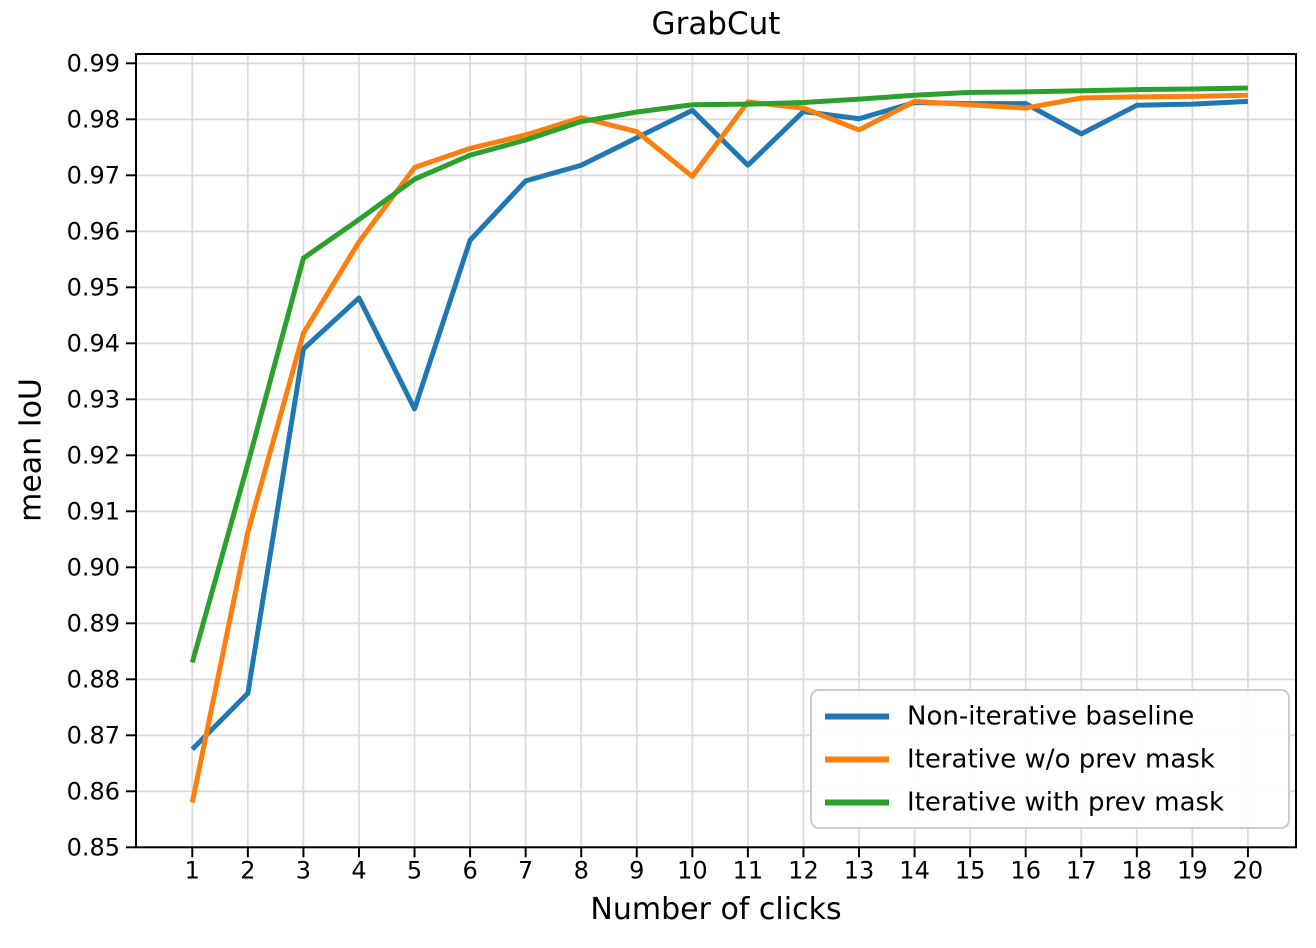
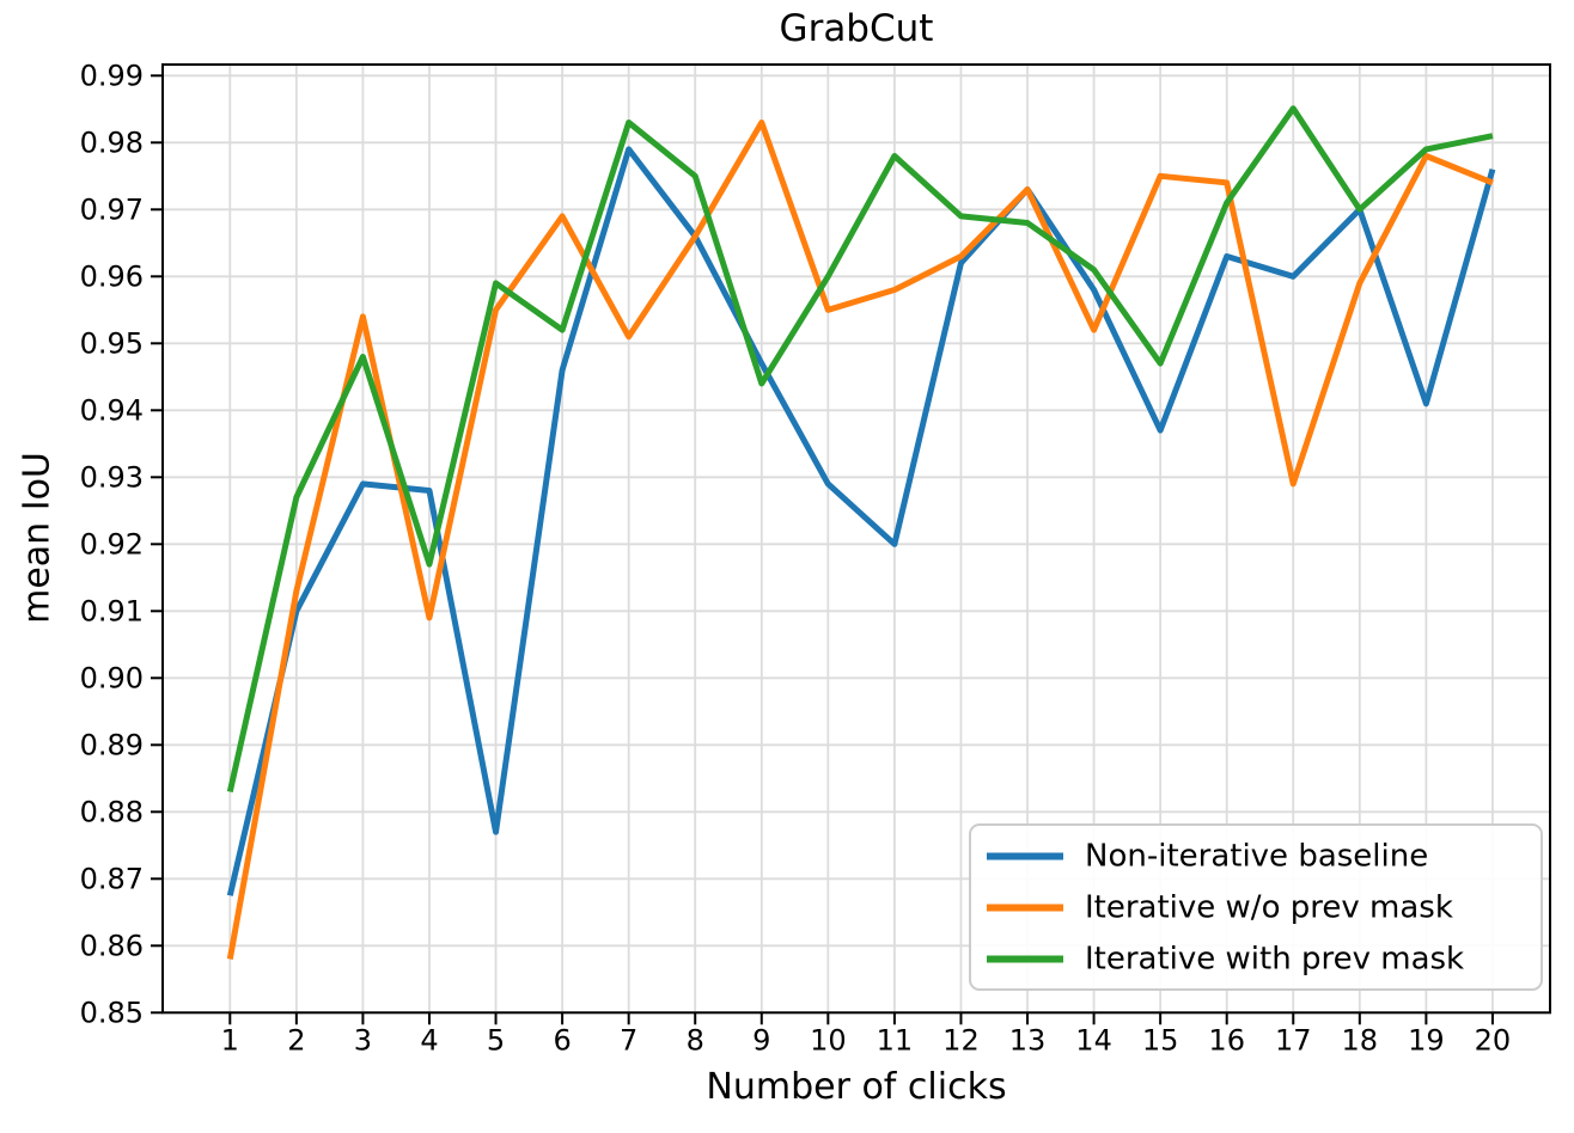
Non-iterative baseline/2: 0.877 -> 0.910
Iterative w/o prev mask/2: 0.906 -> 0.913
Iterative with prev mask/2: 0.918 -> 0.927
Non-iterative baseline/3: 0.939 -> 0.929
Iterative w/o prev mask/3: 0.942 -> 0.954
Iterative with prev mask/3: 0.955 -> 0.948
Non-iterative baseline/4: 0.948 -> 0.928
Iterative w/o prev mask/4: 0.958 -> 0.909
Iterative with prev mask/4: 0.962 -> 0.917
Non-iterative baseline/5: 0.928 -> 0.877
Iterative w/o prev mask/5: 0.971 -> 0.955
Iterative with prev mask/5: 0.969 -> 0.959
Non-iterative baseline/6: 0.958 -> 0.946
Iterative w/o prev mask/6: 0.975 -> 0.969
Iterative with prev mask/6: 0.974 -> 0.952
Non-iterative baseline/7: 0.969 -> 0.979
Iterative w/o prev mask/7: 0.977 -> 0.951
Iterative with prev mask/7: 0.976 -> 0.983
Non-iterative baseline/8: 0.972 -> 0.966
Iterative w/o prev mask/8: 0.980 -> 0.966
Iterative with prev mask/8: 0.980 -> 0.975
Non-iterative baseline/9: 0.977 -> 0.947
Iterative w/o prev mask/9: 0.978 -> 0.983
Iterative with prev mask/9: 0.981 -> 0.944
Non-iterative baseline/10: 0.982 -> 0.929
Iterative w/o prev mask/10: 0.970 -> 0.955
Iterative with prev mask/10: 0.983 -> 0.960
Non-iterative baseline/11: 0.972 -> 0.920
Iterative w/o prev mask/11: 0.983 -> 0.958
Iterative with prev mask/11: 0.983 -> 0.978
Non-iterative baseline/12: 0.981 -> 0.962
Iterative w/o prev mask/12: 0.982 -> 0.963
Iterative with prev mask/12: 0.983 -> 0.969
Non-iterative baseline/13: 0.980 -> 0.973
Iterative w/o prev mask/13: 0.978 -> 0.973
Iterative with prev mask/13: 0.984 -> 0.968
Non-iterative baseline/14: 0.983 -> 0.958
Iterative w/o prev mask/14: 0.983 -> 0.952
Iterative with prev mask/14: 0.984 -> 0.961
Non-iterative baseline/15: 0.983 -> 0.937
Iterative w/o prev mask/15: 0.983 -> 0.975
Iterative with prev mask/15: 0.985 -> 0.947
Non-iterative baseline/16: 0.983 -> 0.963
Iterative w/o prev mask/16: 0.982 -> 0.974
Iterative with prev mask/16: 0.985 -> 0.971
Non-iterative baseline/17: 0.977 -> 0.960
Iterative w/o prev mask/17: 0.984 -> 0.929
Non-iterative baseline/18: 0.983 -> 0.970
Iterative w/o prev mask/18: 0.984 -> 0.959
Iterative with prev mask/18: 0.985 -> 0.970
Non-iterative baseline/19: 0.983 -> 0.941
Iterative w/o prev mask/19: 0.984 -> 0.978
Iterative with prev mask/19: 0.985 -> 0.979
Non-iterative baseline/20: 0.983 -> 0.976
Iterative w/o prev mask/20: 0.984 -> 0.974
Iterative with prev mask/20: 0.986 -> 0.981
